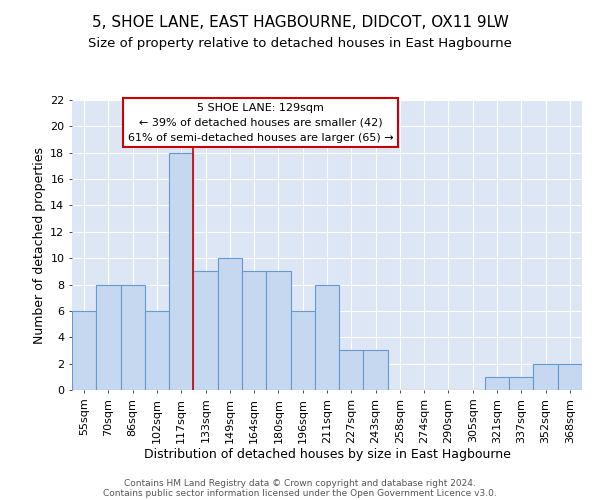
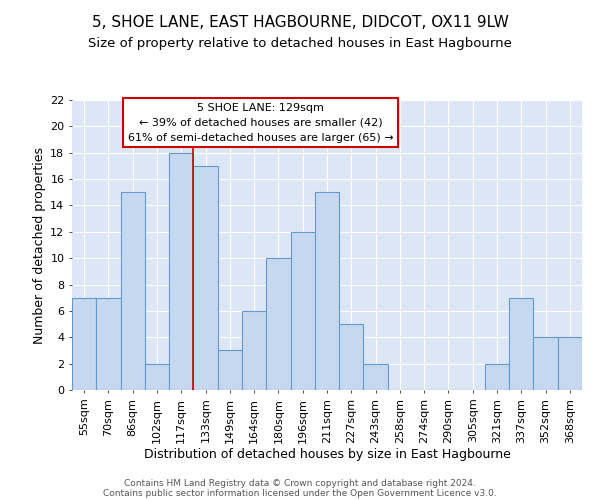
55sqm: 6 -> 7
70sqm: 8 -> 7
86sqm: 8 -> 15
102sqm: 6 -> 2
133sqm: 9 -> 17
149sqm: 10 -> 3
164sqm: 9 -> 6
180sqm: 9 -> 10
196sqm: 6 -> 12
211sqm: 8 -> 15
227sqm: 3 -> 5
243sqm: 3 -> 2
321sqm: 1 -> 2
337sqm: 1 -> 7
352sqm: 2 -> 4
368sqm: 2 -> 4
